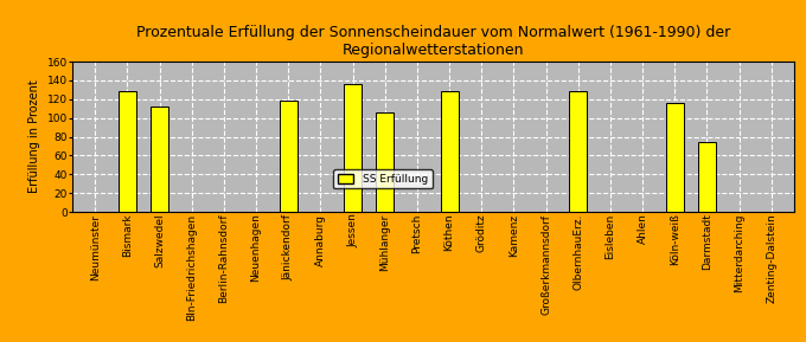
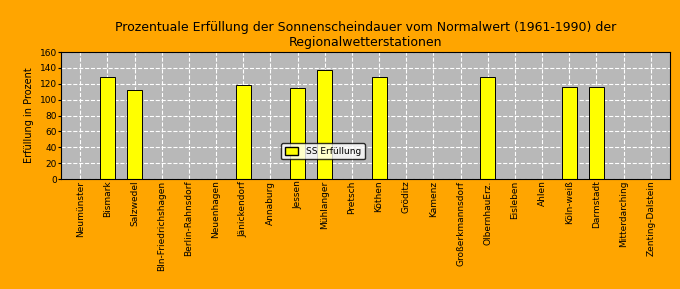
Jessen: 136 -> 115
Mühlanger: 106 -> 137
Darmstadt: 74 -> 116
